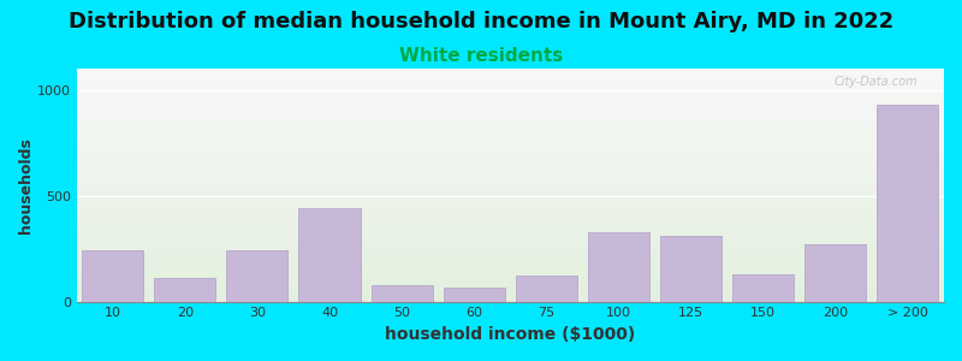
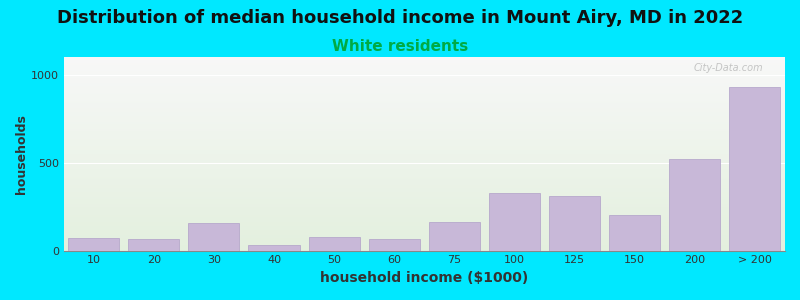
10: 240 -> 70
20: 110 -> 60
30: 240 -> 160
40: 440 -> 30
75: 120 -> 160
150: 130 -> 200
200: 270 -> 520
